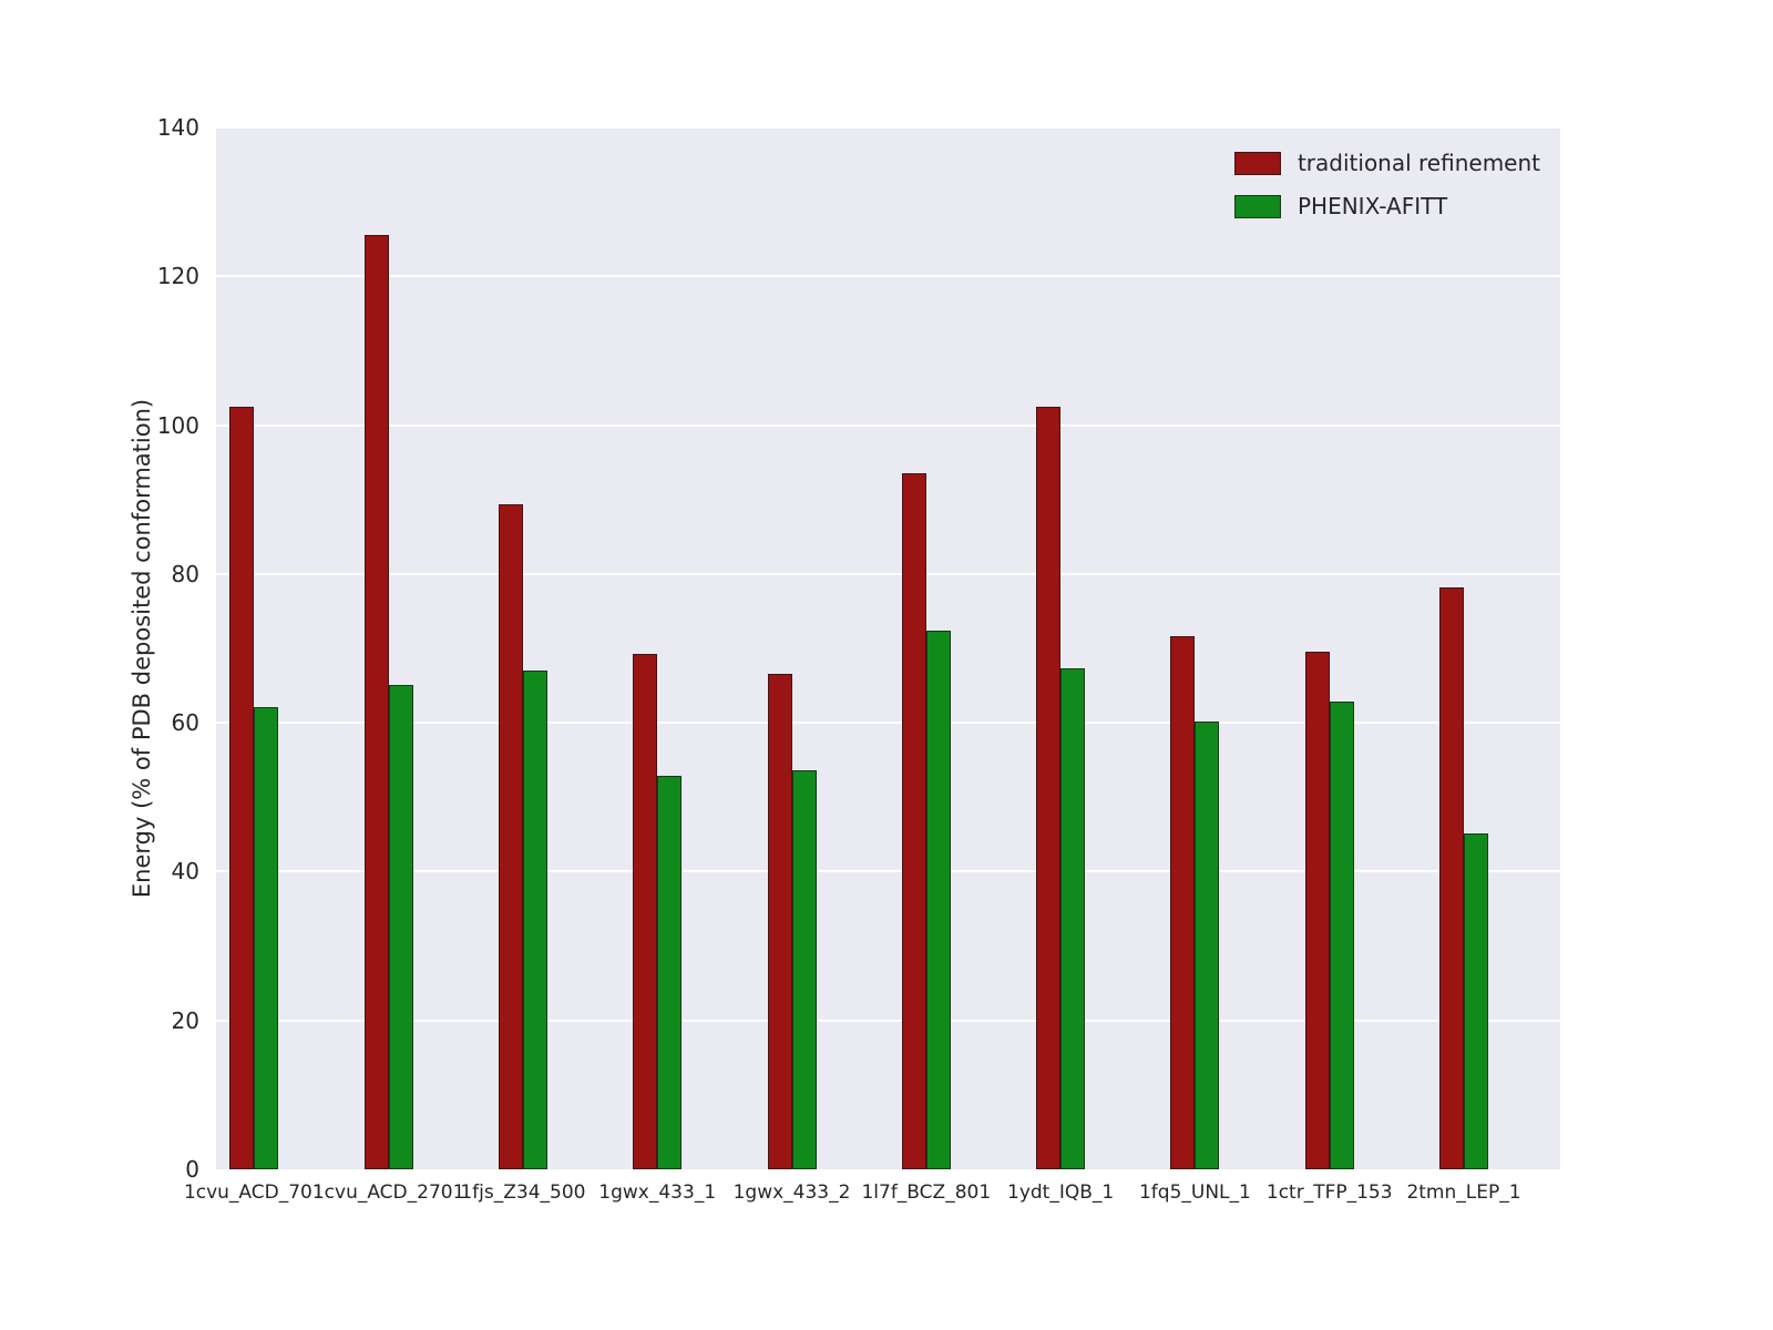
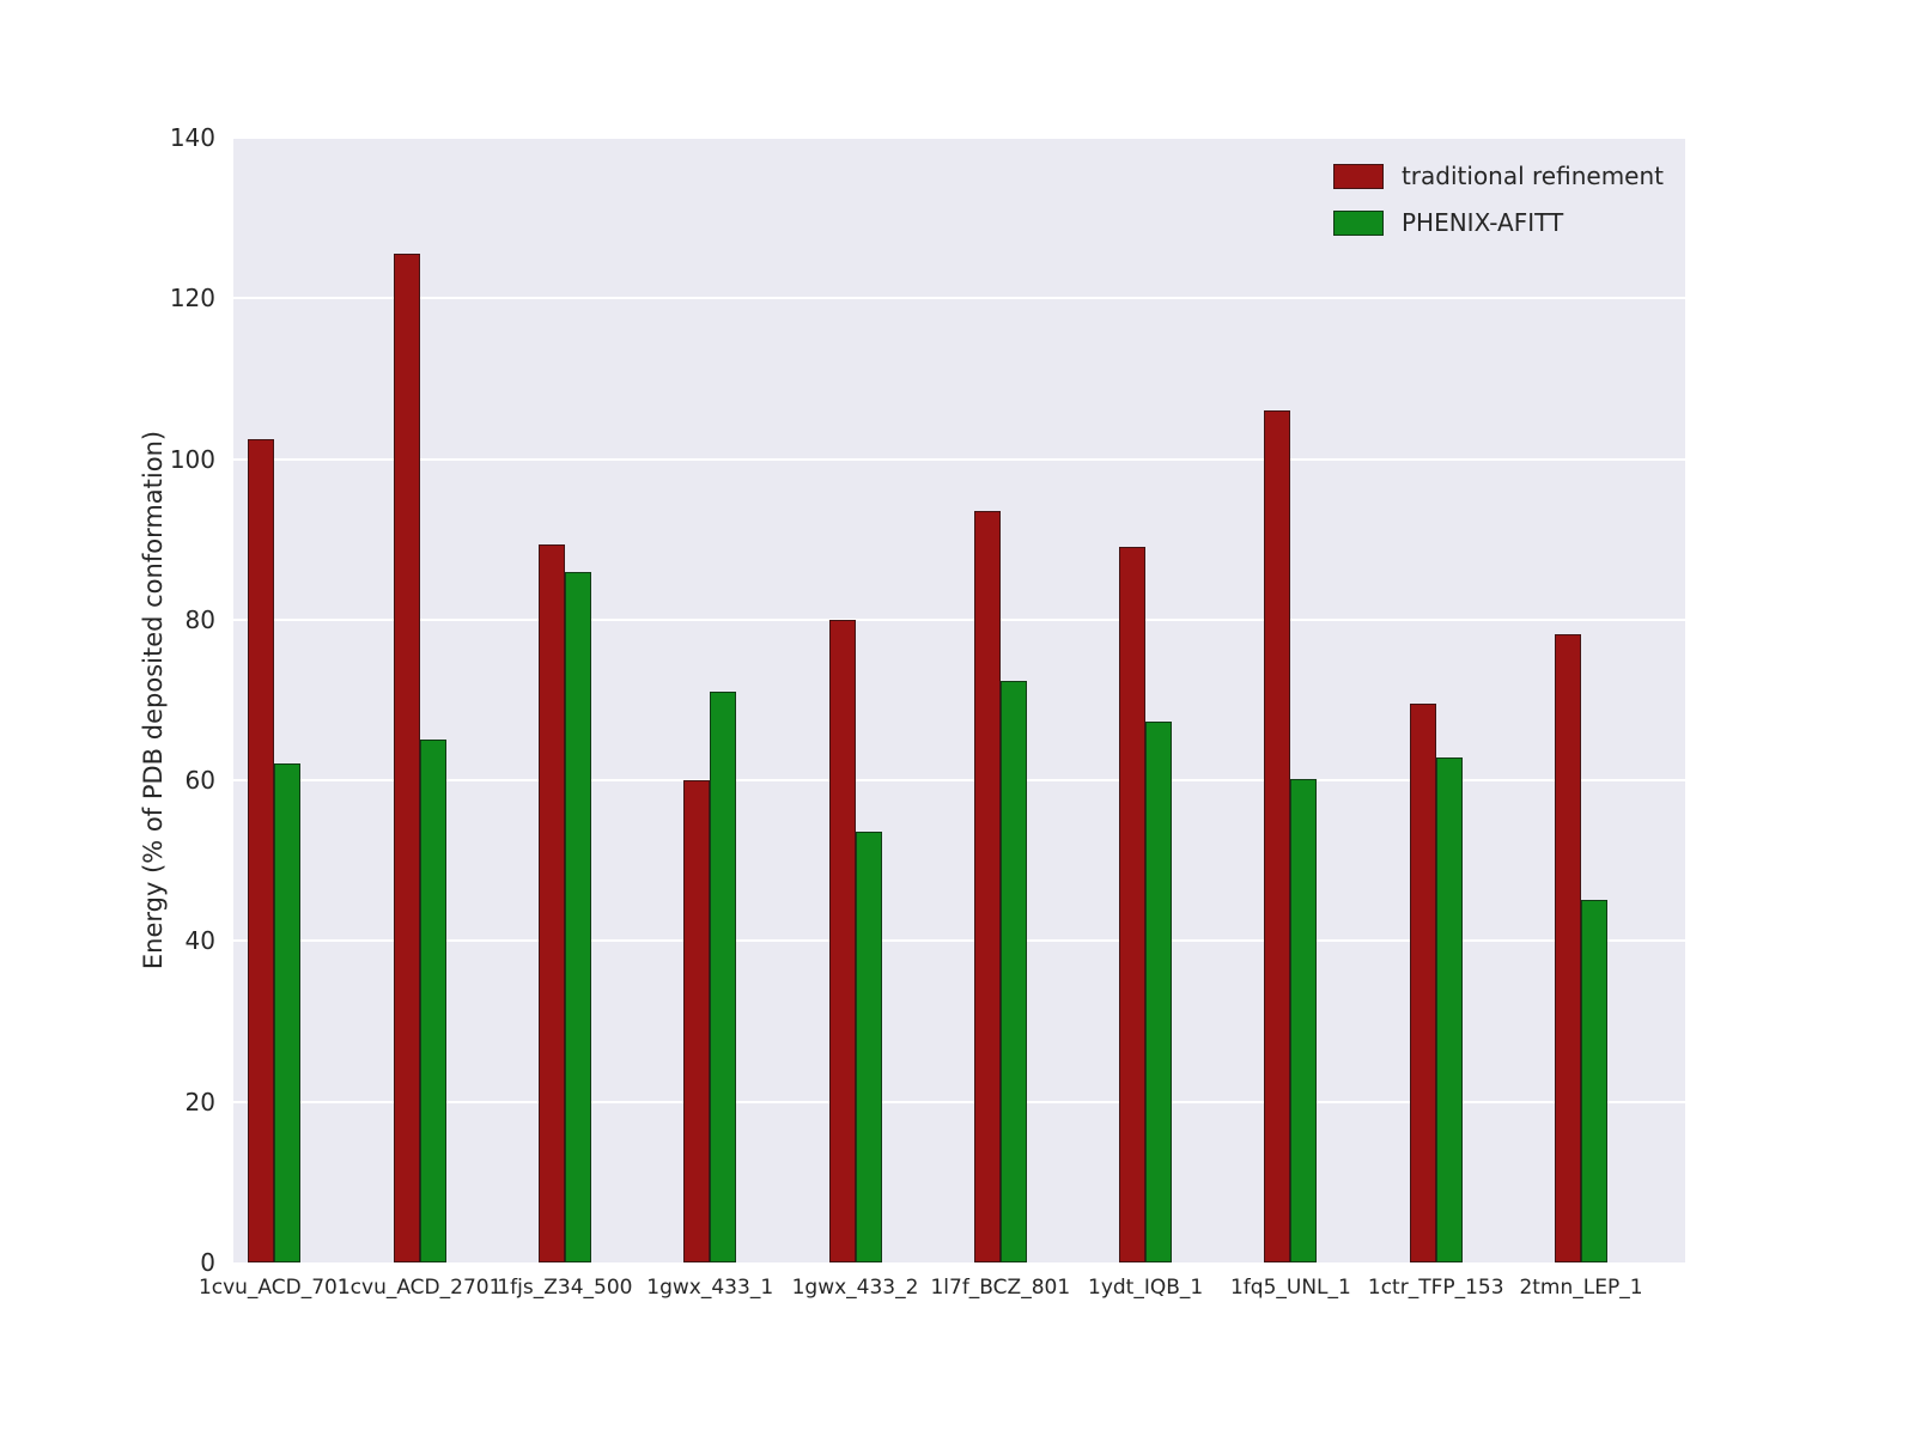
PHENIX-AFITT/1fjs_Z34_500: 67 -> 86
traditional refinement/1gwx_433_1: 69 -> 60
PHENIX-AFITT/1gwx_433_1: 53 -> 71
traditional refinement/1gwx_433_2: 67 -> 80
traditional refinement/1ydt_IQB_1: 102 -> 89
traditional refinement/1fq5_UNL_1: 72 -> 106
